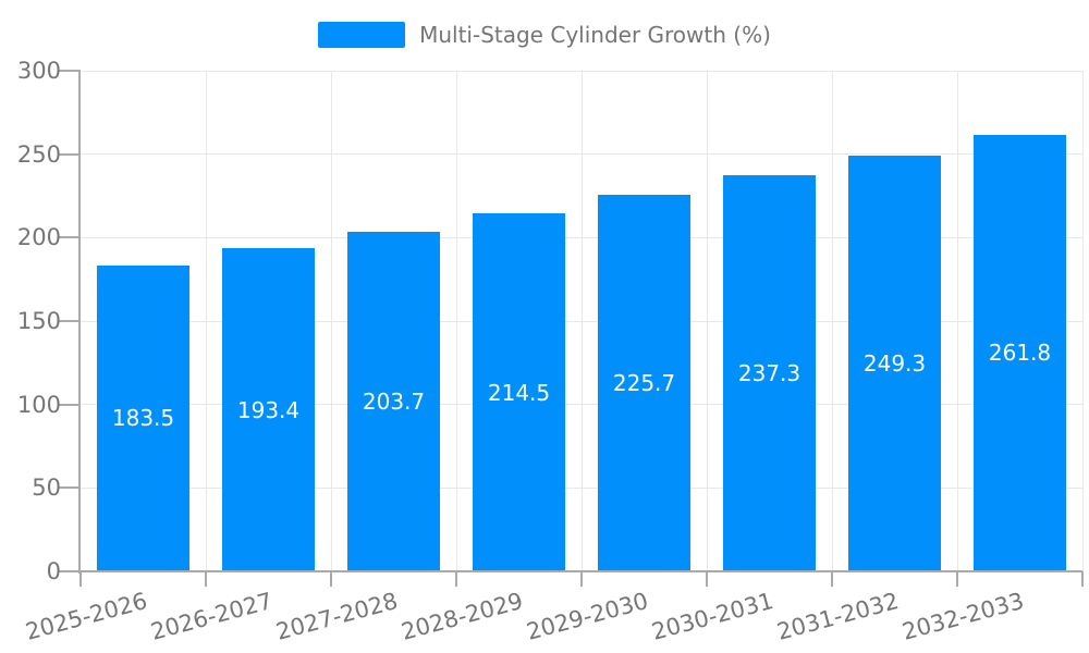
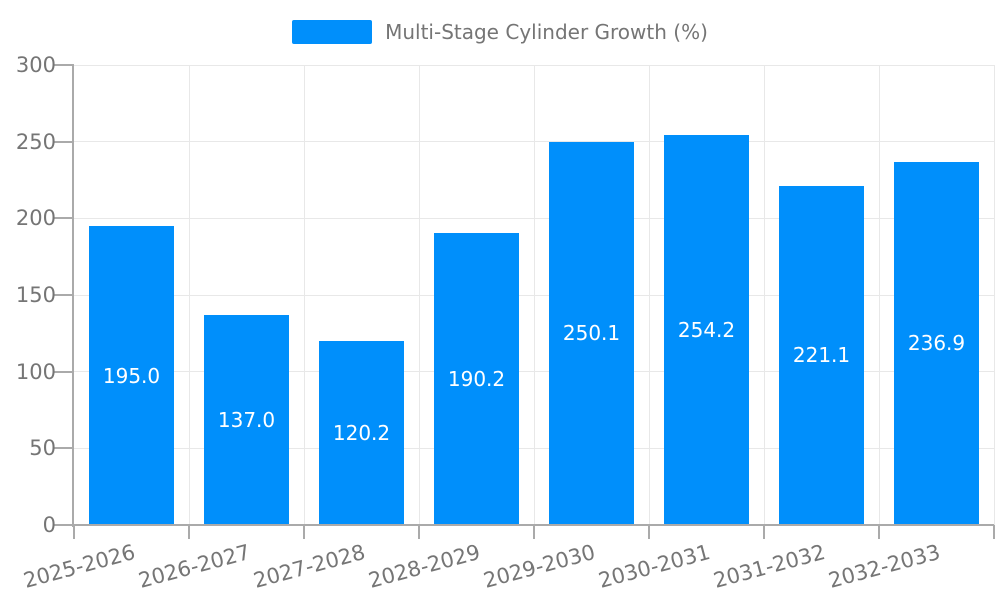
2025-2026: 183.5 -> 195.0
2026-2027: 193.4 -> 137.0
2027-2028: 203.7 -> 120.2
2028-2029: 214.5 -> 190.2
2029-2030: 225.7 -> 250.1
2030-2031: 237.3 -> 254.2
2031-2032: 249.3 -> 221.1
2032-2033: 261.8 -> 236.9
